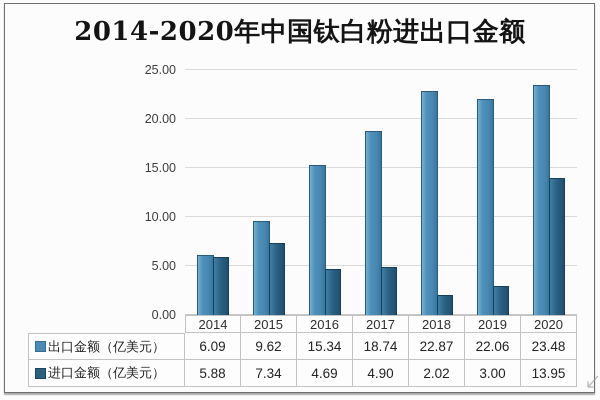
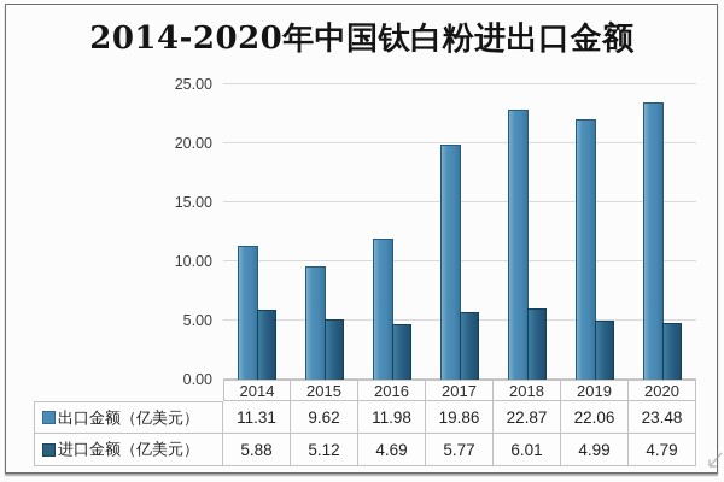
出口金额（亿美元）/2014: 6.09 -> 11.31
进口金额（亿美元）/2015: 7.34 -> 5.12
出口金额（亿美元）/2016: 15.34 -> 11.98
出口金额（亿美元）/2017: 18.74 -> 19.86
进口金额（亿美元）/2017: 4.90 -> 5.77
进口金额（亿美元）/2018: 2.02 -> 6.01
进口金额（亿美元）/2019: 3.00 -> 4.99
进口金额（亿美元）/2020: 13.95 -> 4.79
